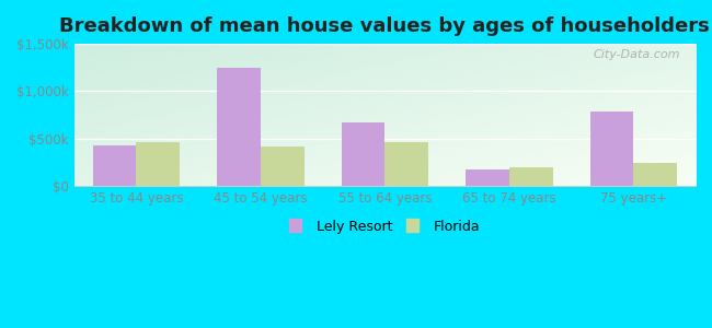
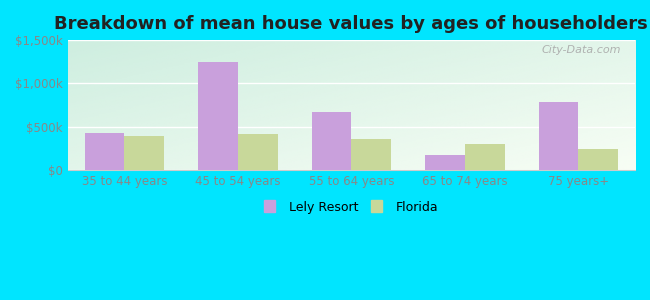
Florida/35 to 44 years: $460k -> $390k
Florida/55 to 64 years: $460k -> $360k
Florida/65 to 74 years: $200k -> $300k
